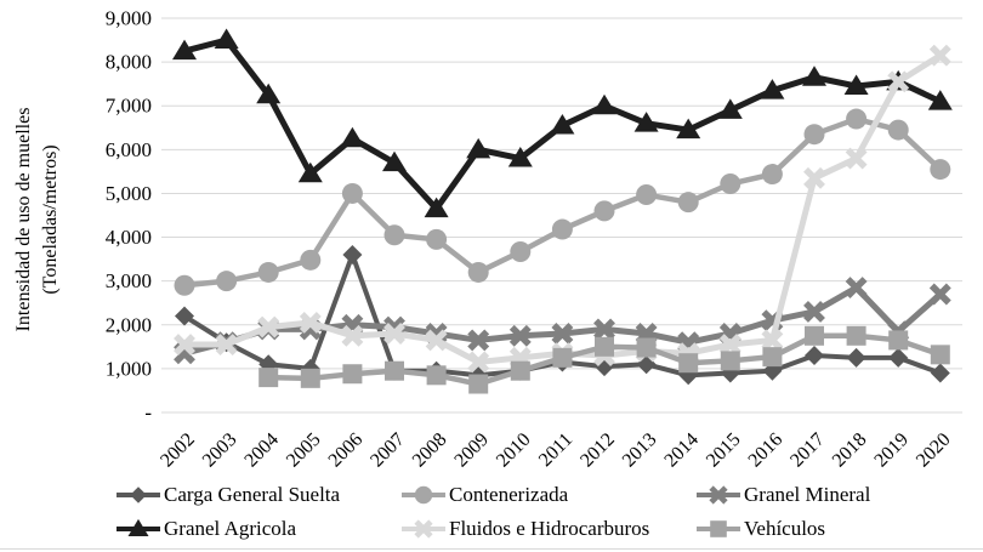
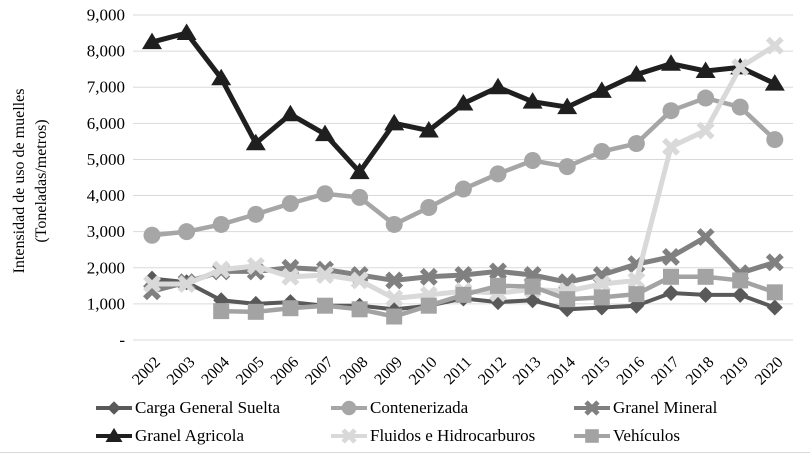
Carga General Suelta/2002: 2200 -> 1700
Carga General Suelta/2006: 3600 -> 1000
Contenerizada/2006: 5000 -> 3800
Granel Mineral/2020: 2700 -> 2200
